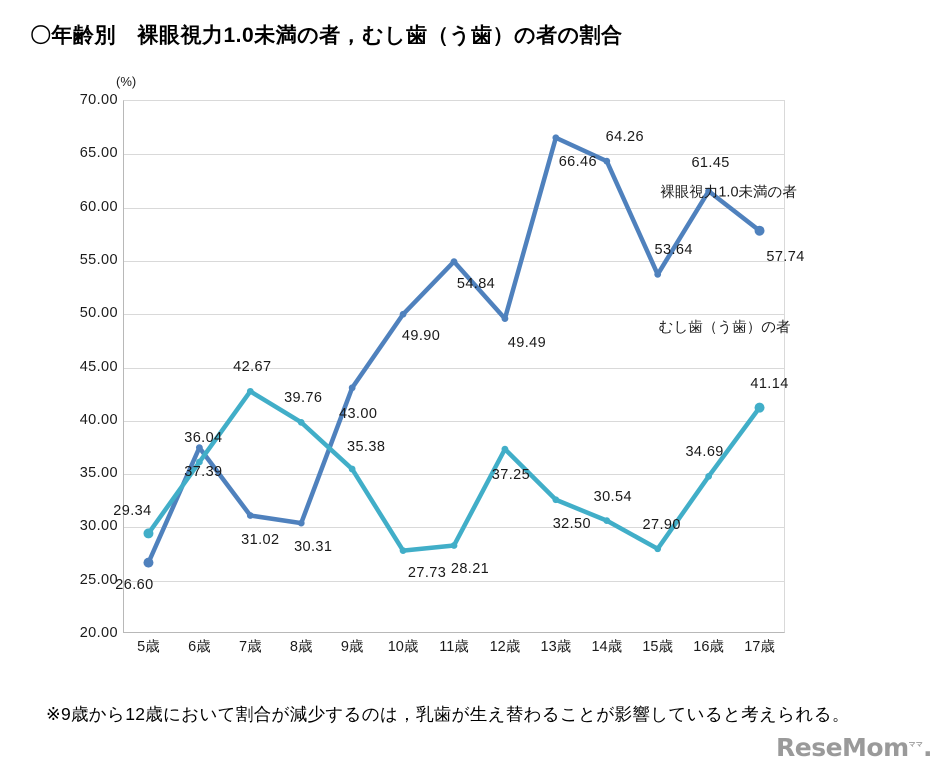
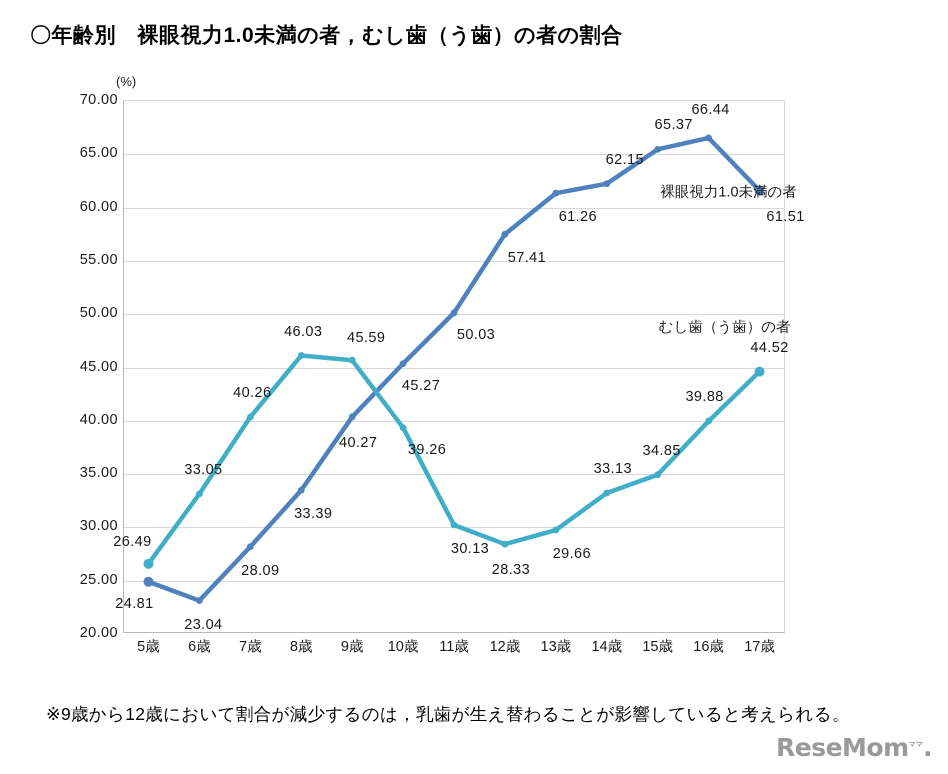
裸眼視力1.0未満の者/5歳: 26.60 -> 24.81
むし歯（う歯）の者/5歳: 29.34 -> 26.49
裸眼視力1.0未満の者/6歳: 37.39 -> 23.04
むし歯（う歯）の者/6歳: 36.04 -> 33.05
裸眼視力1.0未満の者/7歳: 31.02 -> 28.09
むし歯（う歯）の者/7歳: 42.67 -> 40.26
裸眼視力1.0未満の者/8歳: 30.31 -> 33.39
むし歯（う歯）の者/8歳: 39.76 -> 46.03
裸眼視力1.0未満の者/9歳: 43.00 -> 40.27
むし歯（う歯）の者/9歳: 35.38 -> 45.59
裸眼視力1.0未満の者/10歳: 49.90 -> 45.27
むし歯（う歯）の者/10歳: 27.73 -> 39.26
裸眼視力1.0未満の者/11歳: 54.84 -> 50.03
むし歯（う歯）の者/11歳: 28.21 -> 30.13
裸眼視力1.0未満の者/12歳: 49.49 -> 57.41
むし歯（う歯）の者/12歳: 37.25 -> 28.33
裸眼視力1.0未満の者/13歳: 66.46 -> 61.26
むし歯（う歯）の者/13歳: 32.50 -> 29.66
裸眼視力1.0未満の者/14歳: 64.26 -> 62.15
むし歯（う歯）の者/14歳: 30.54 -> 33.13
裸眼視力1.0未満の者/15歳: 53.64 -> 65.37
むし歯（う歯）の者/15歳: 27.90 -> 34.85
裸眼視力1.0未満の者/16歳: 61.45 -> 66.44
むし歯（う歯）の者/16歳: 34.69 -> 39.88
裸眼視力1.0未満の者/17歳: 57.74 -> 61.51
むし歯（う歯）の者/17歳: 41.14 -> 44.52
